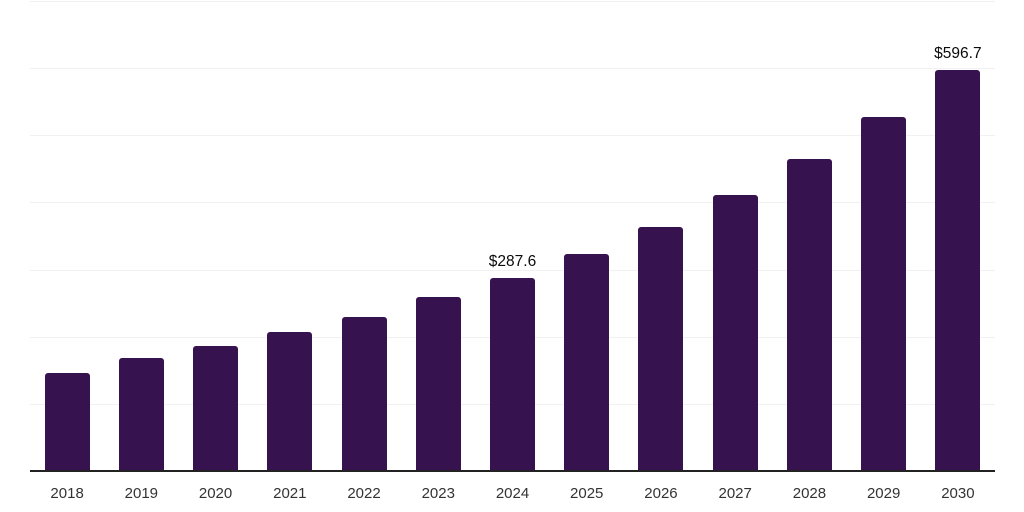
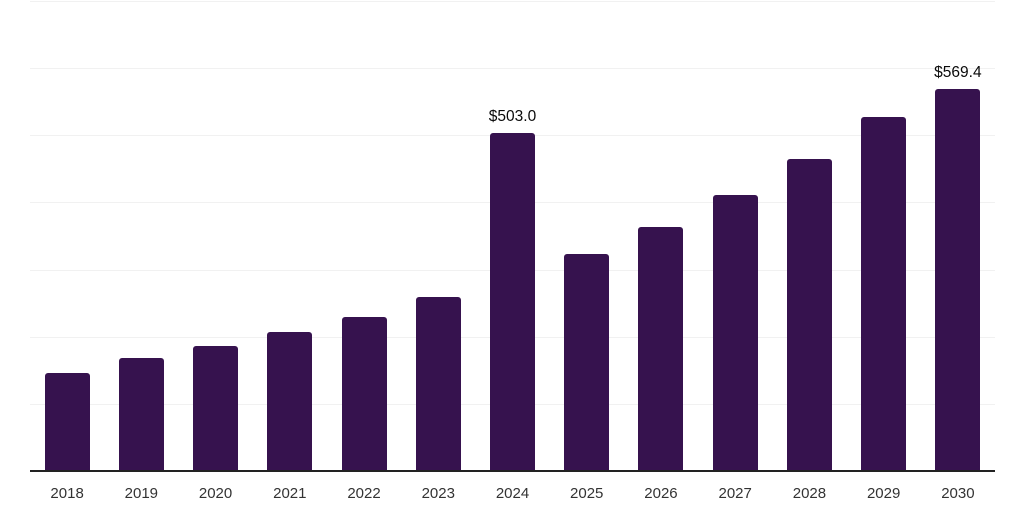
2024: $287.6 -> $503.0
2030: $596.7 -> $569.4
